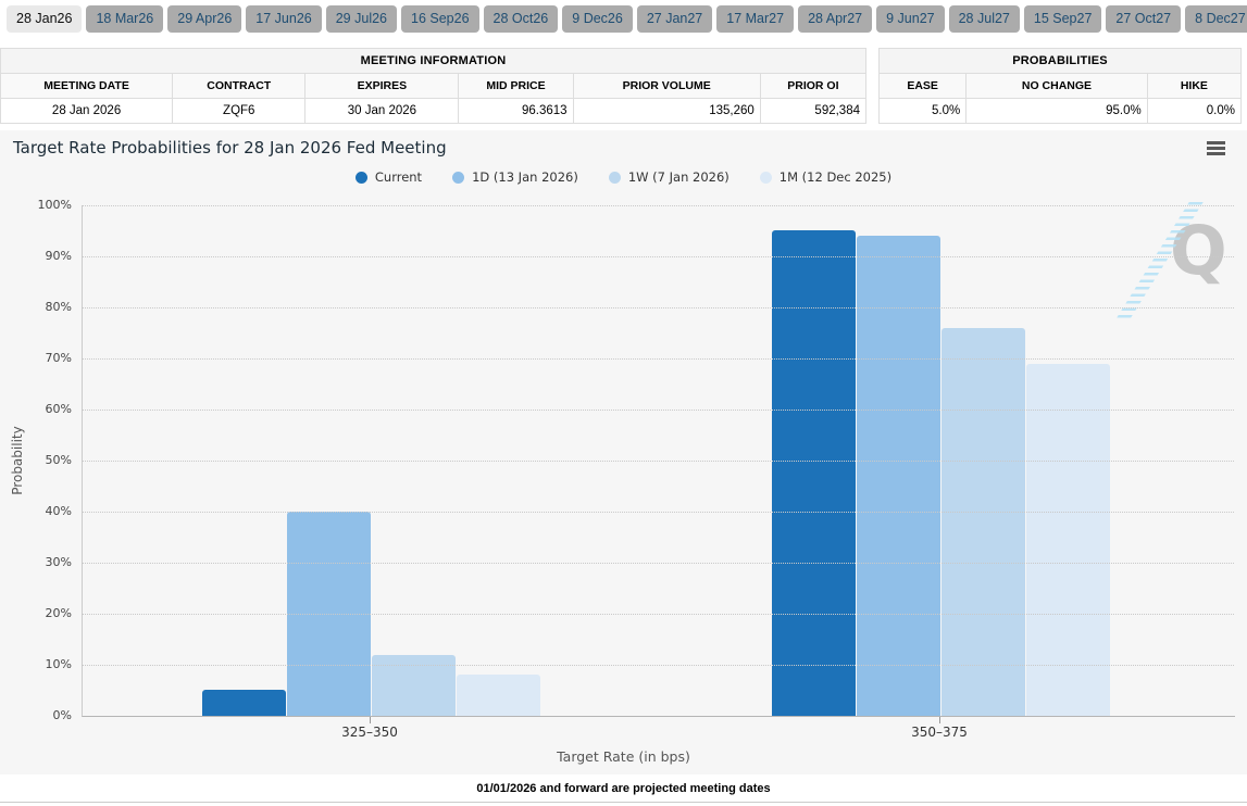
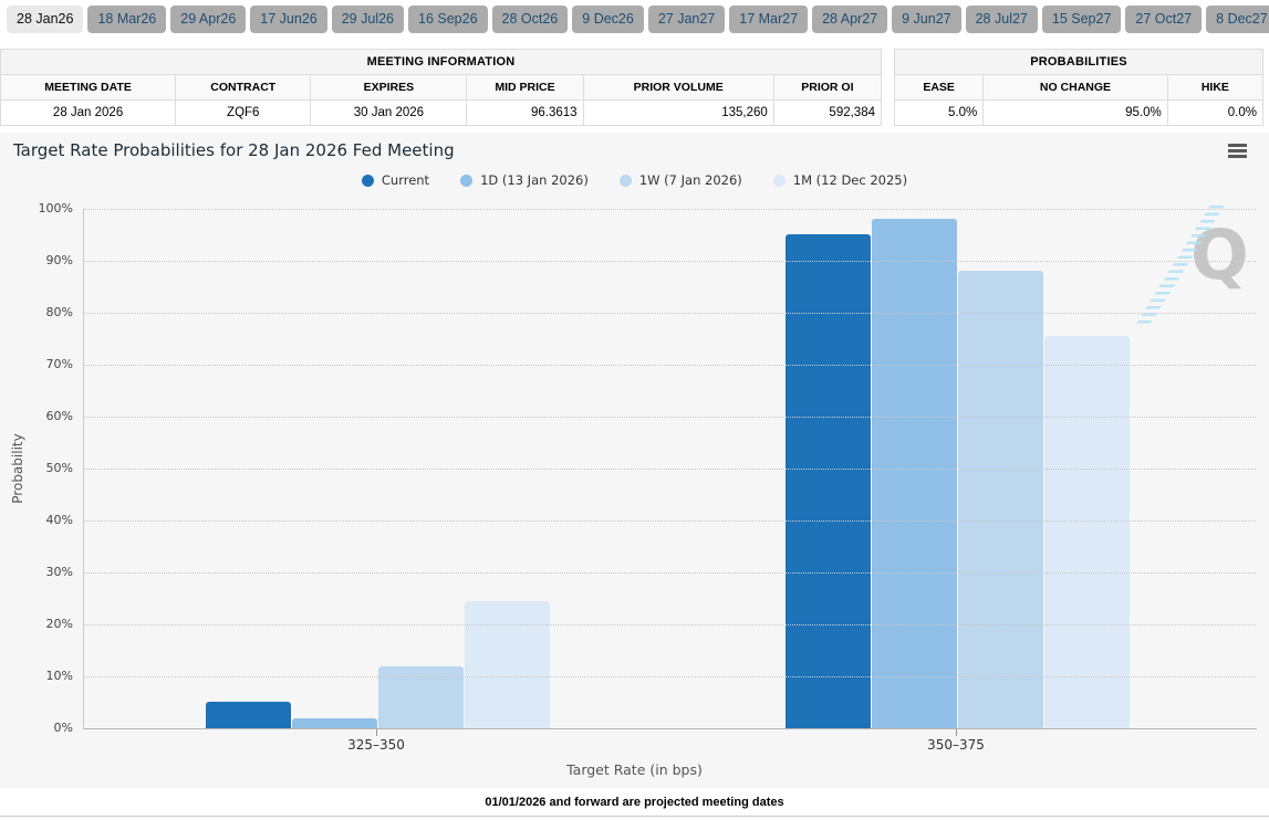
1D (13 Jan 2026)/325–350: 40% -> 2%
1M (12 Dec 2025)/325–350: 8% -> 24%
1D (13 Jan 2026)/350–375: 94% -> 98%
1W (7 Jan 2026)/350–375: 76% -> 88%
1M (12 Dec 2025)/350–375: 69% -> 76%
